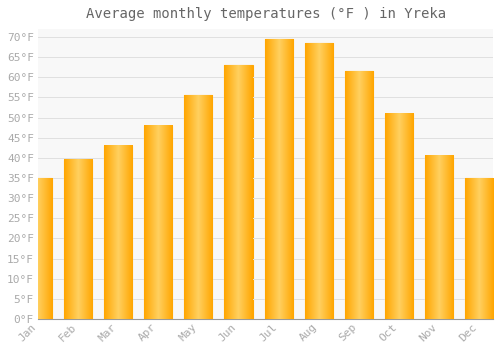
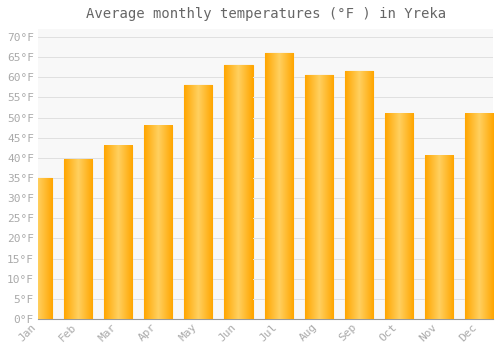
May: 55.5°F -> 58.0°F
Jul: 69.5°F -> 66.0°F
Aug: 68.5°F -> 60.5°F
Dec: 35.0°F -> 51.0°F
